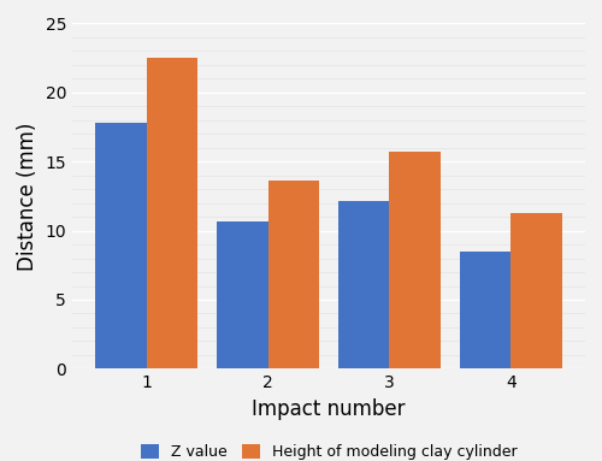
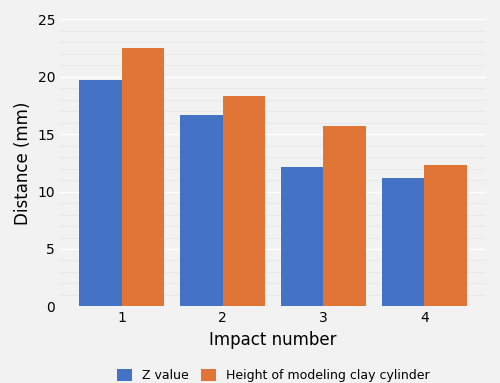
Z value/1: 17.8 -> 19.7
Z value/2: 10.7 -> 16.7
Height of modeling clay cylinder/2: 13.6 -> 18.3
Z value/4: 8.5 -> 11.2
Height of modeling clay cylinder/4: 11.3 -> 12.3
